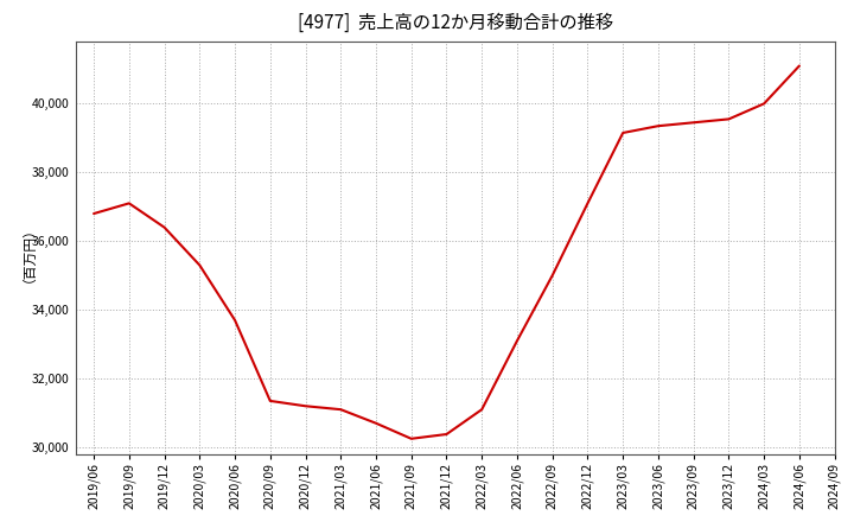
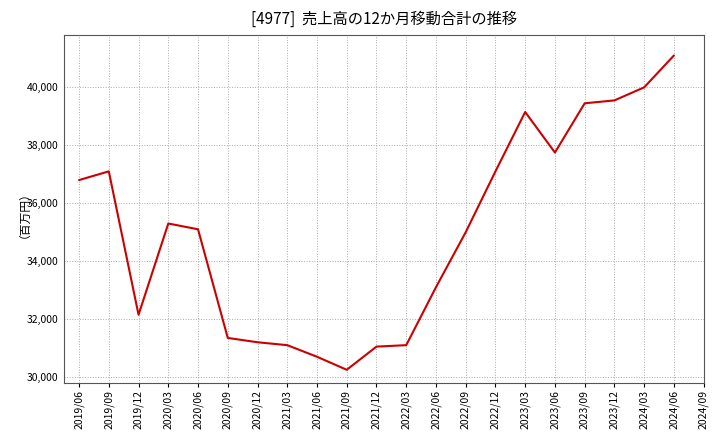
2019/12: 36,400 -> 32,150
2020/06: 33,700 -> 35,100
2021/12: 30,380 -> 31,050
2023/06: 39,350 -> 37,750
